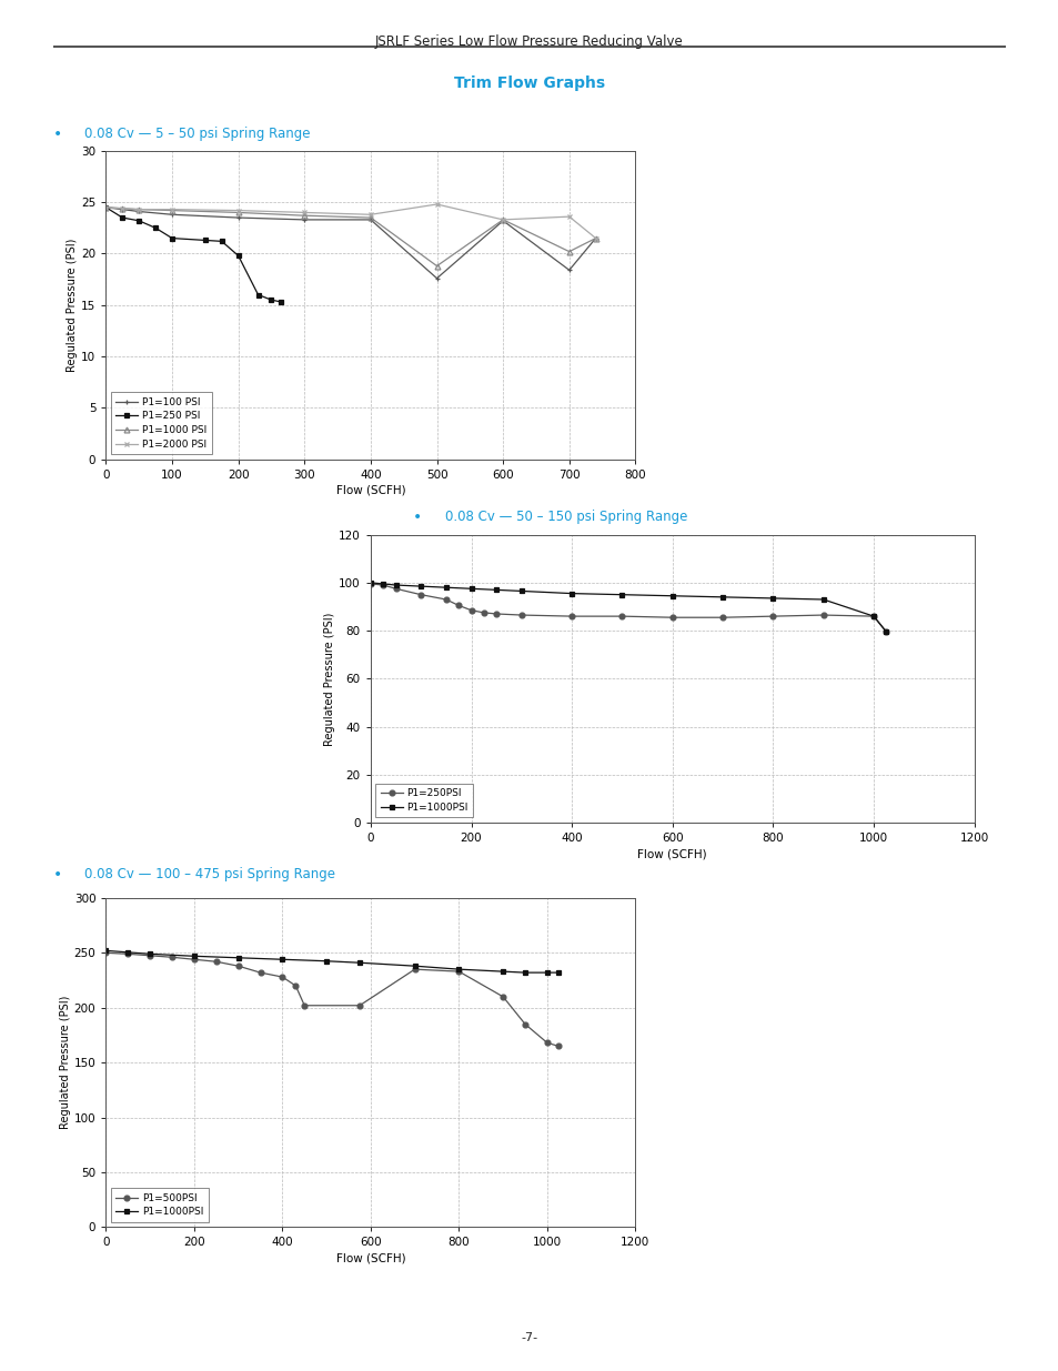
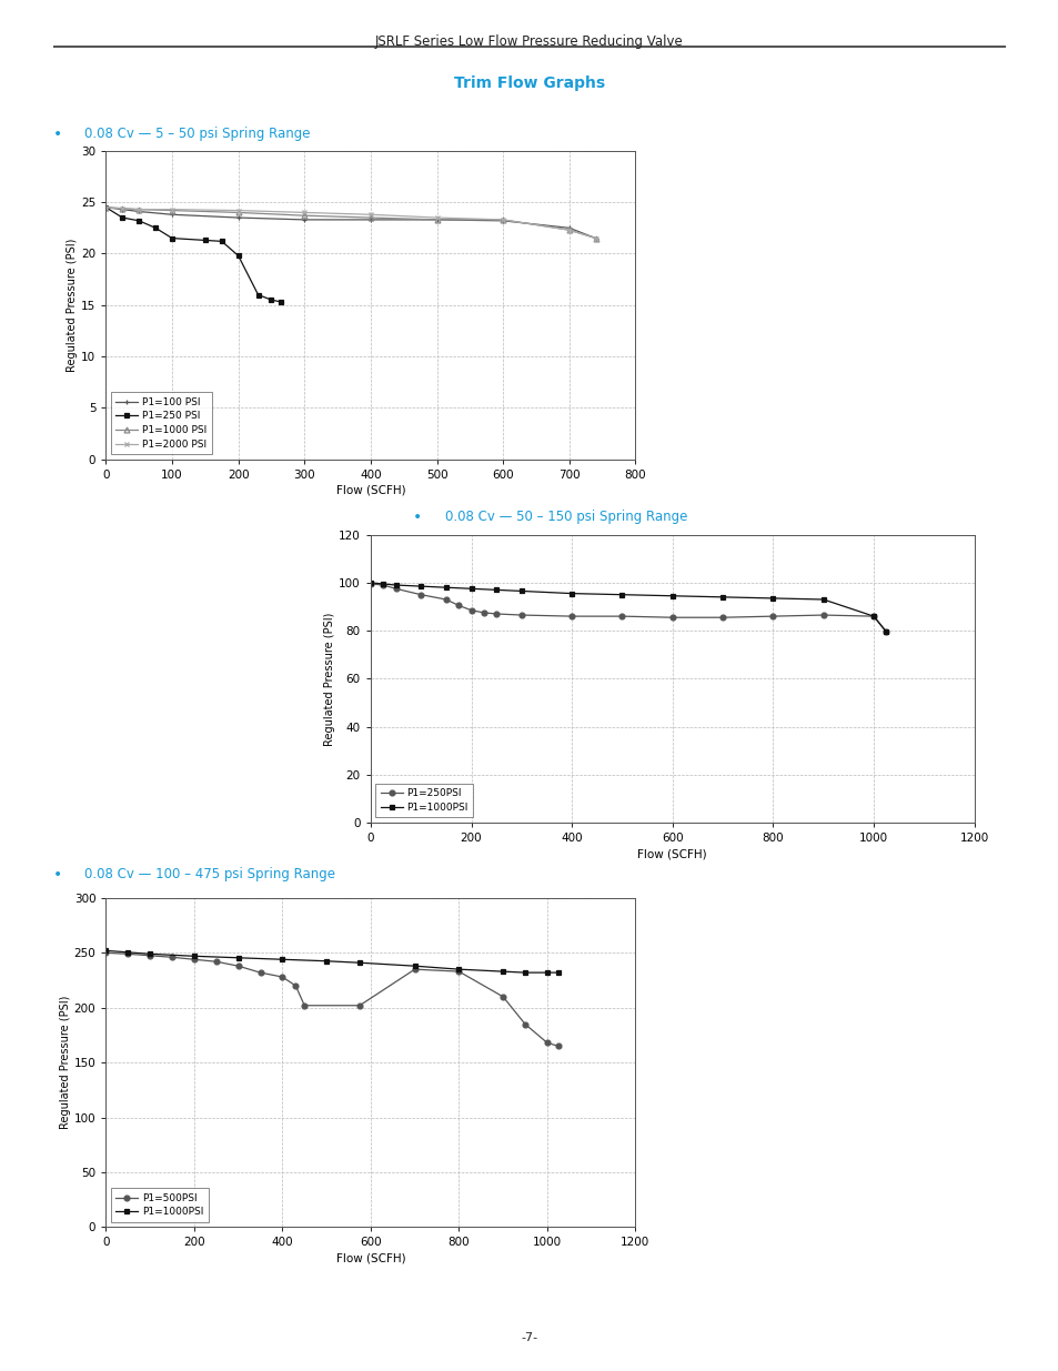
P1=100 PSI/500: 17.6 -> 23.3
P1=1000 PSI/500: 18.8 -> 23.3
P1=2000 PSI/500: 24.8 -> 23.5
P1=100 PSI/700: 18.4 -> 22.5
P1=1000 PSI/700: 20.2 -> 22.3
P1=2000 PSI/700: 23.6 -> 22.3
